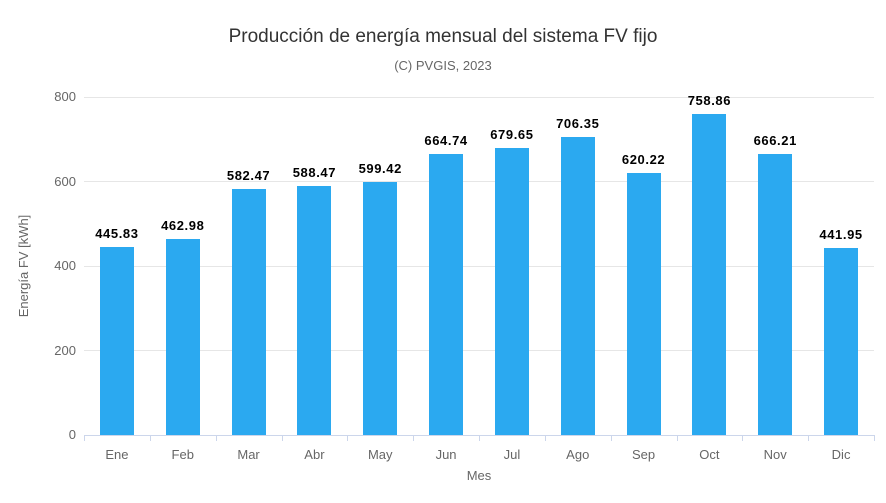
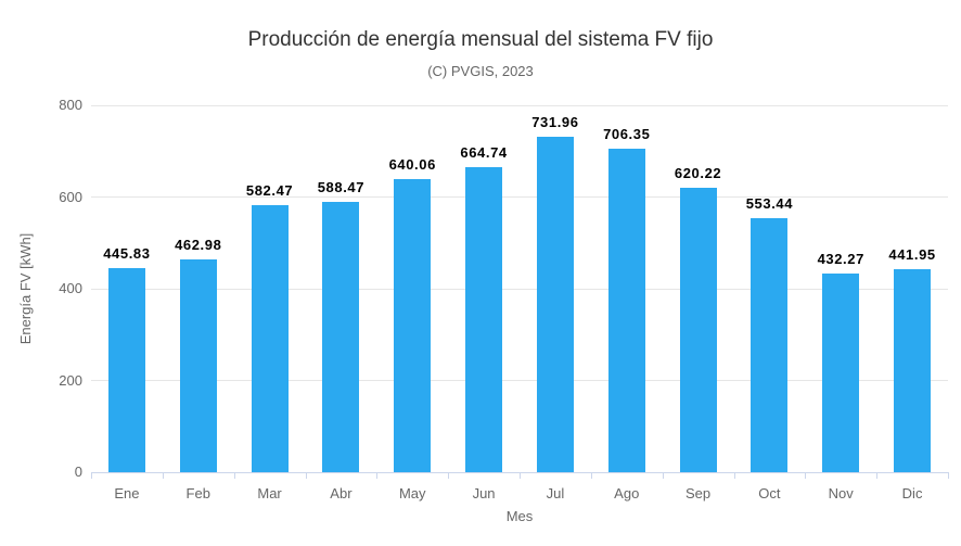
May: 599.42 -> 640.06
Jul: 679.65 -> 731.96
Oct: 758.86 -> 553.44
Nov: 666.21 -> 432.27
